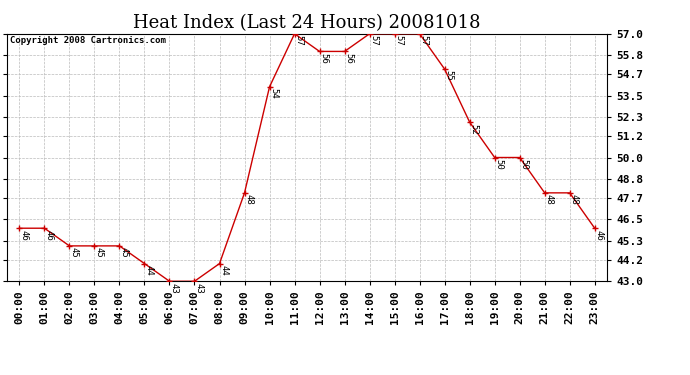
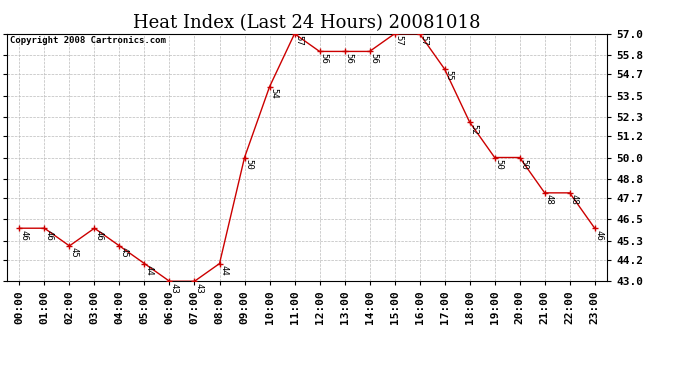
03:00: 45 -> 46
09:00: 48 -> 50
14:00: 57 -> 56
